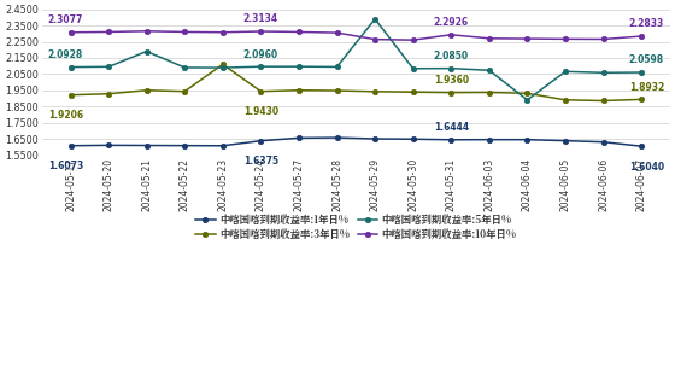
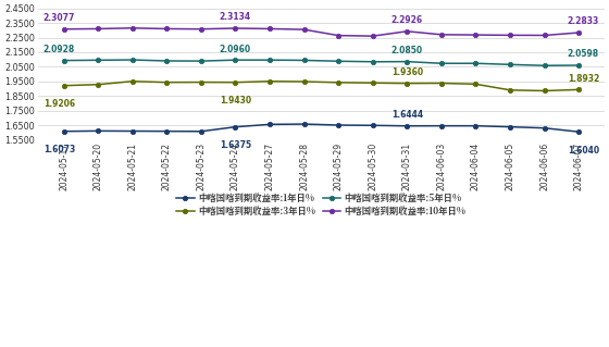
中喀国喀到期收益率:5年日%/2024-05-21: 2.19 -> 2.10
中喀国喀到期收益率:3年日%/2024-05-23: 2.11 -> 1.94
中喀国喀到期收益率:5年日%/2024-05-29: 2.39 -> 2.09
中喀国喀到期收益率:5年日%/2024-06-04: 1.89 -> 2.07
